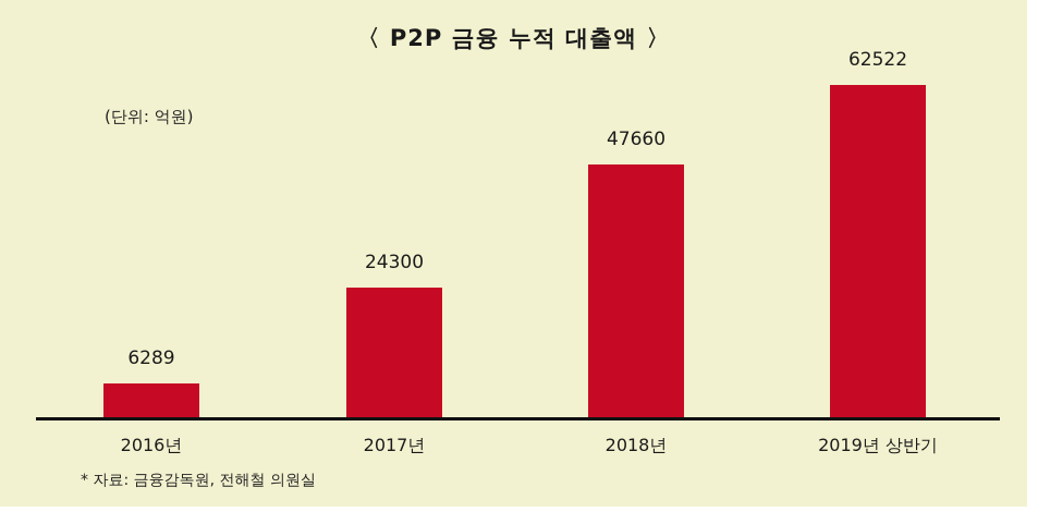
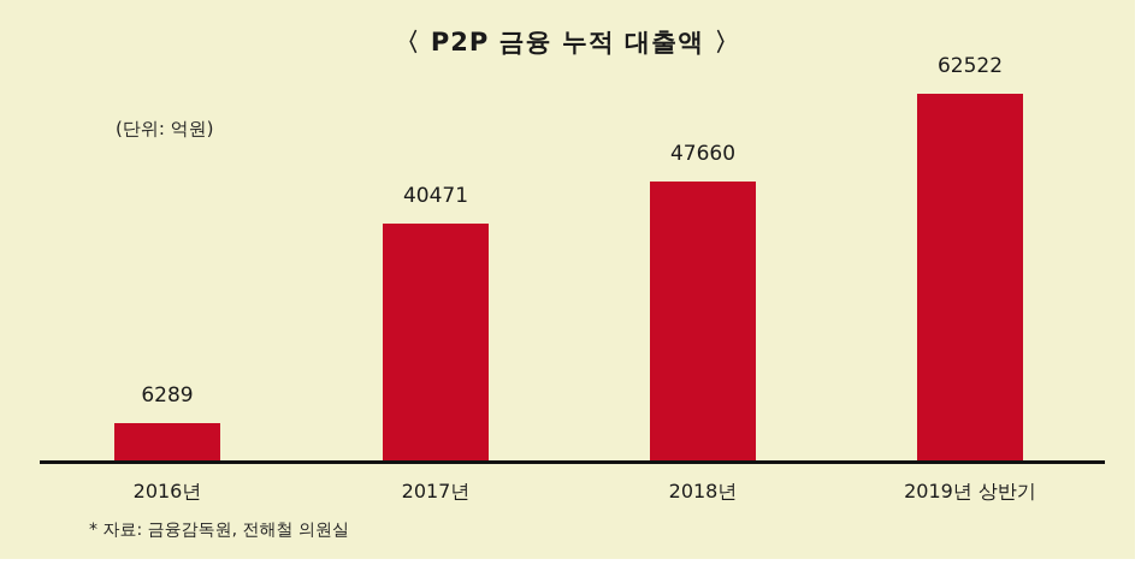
2017년: 24300 -> 40471
